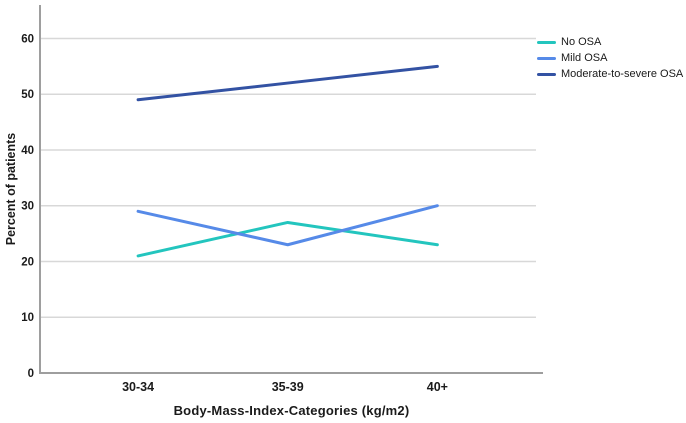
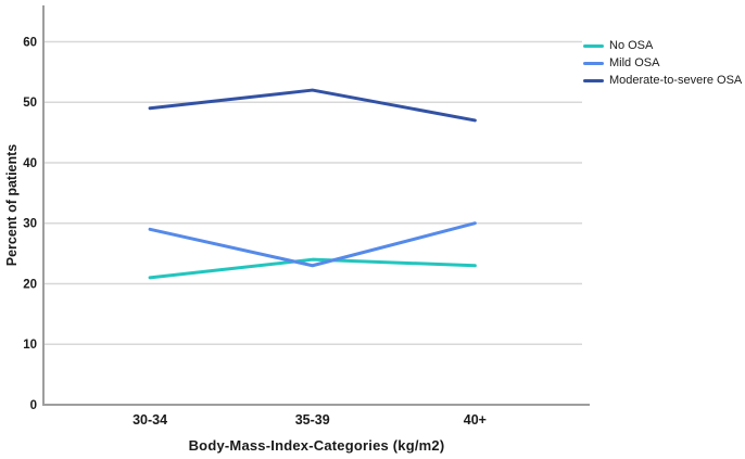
No OSA/35-39: 27 -> 24
Moderate-to-severe OSA/40+: 55 -> 47
